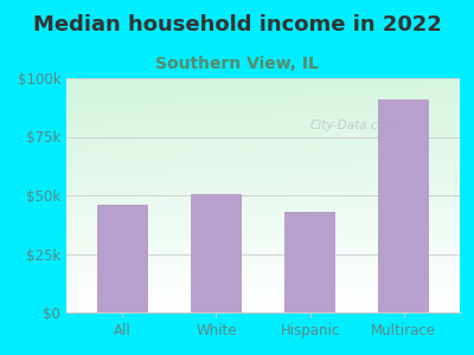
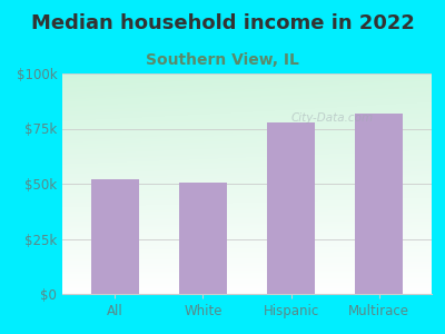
All: $46k -> $52k
Hispanic: $43k -> $78k
Multirace: $91k -> $82k
